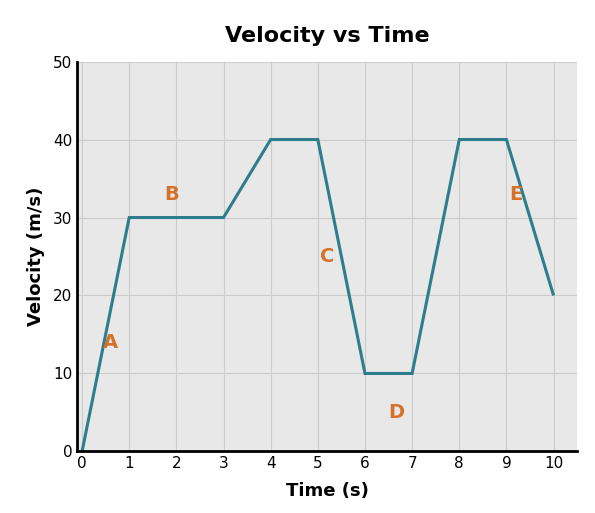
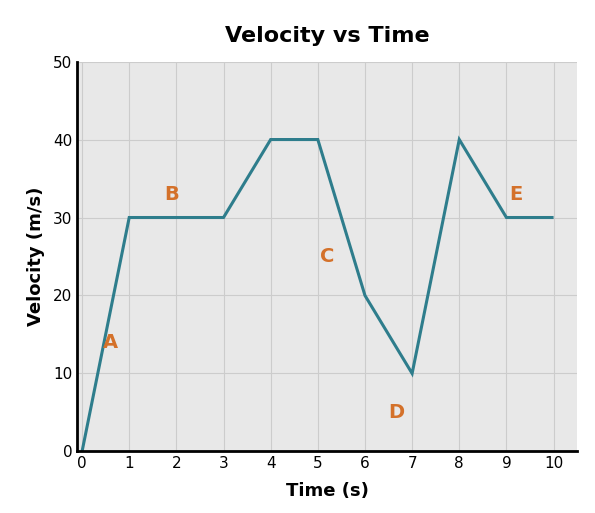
6: 10 -> 20
9: 40 -> 30
10: 20 -> 30
